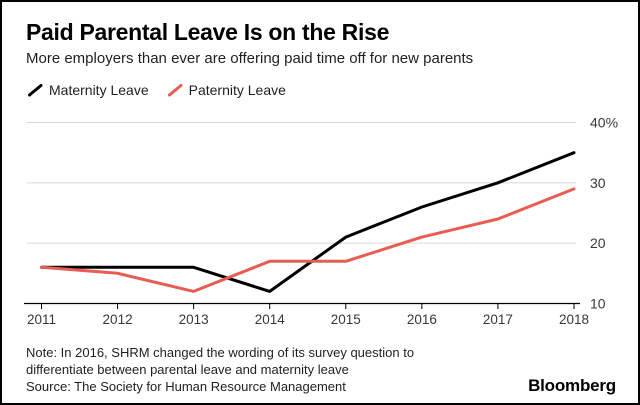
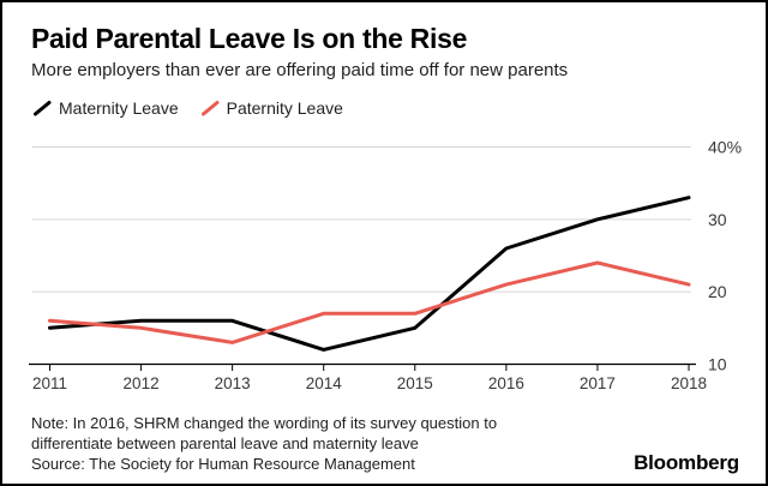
Maternity Leave/2011: 16% -> 15%
Paternity Leave/2013: 12% -> 13%
Maternity Leave/2015: 21% -> 15%
Maternity Leave/2018: 35% -> 33%
Paternity Leave/2018: 29% -> 21%
